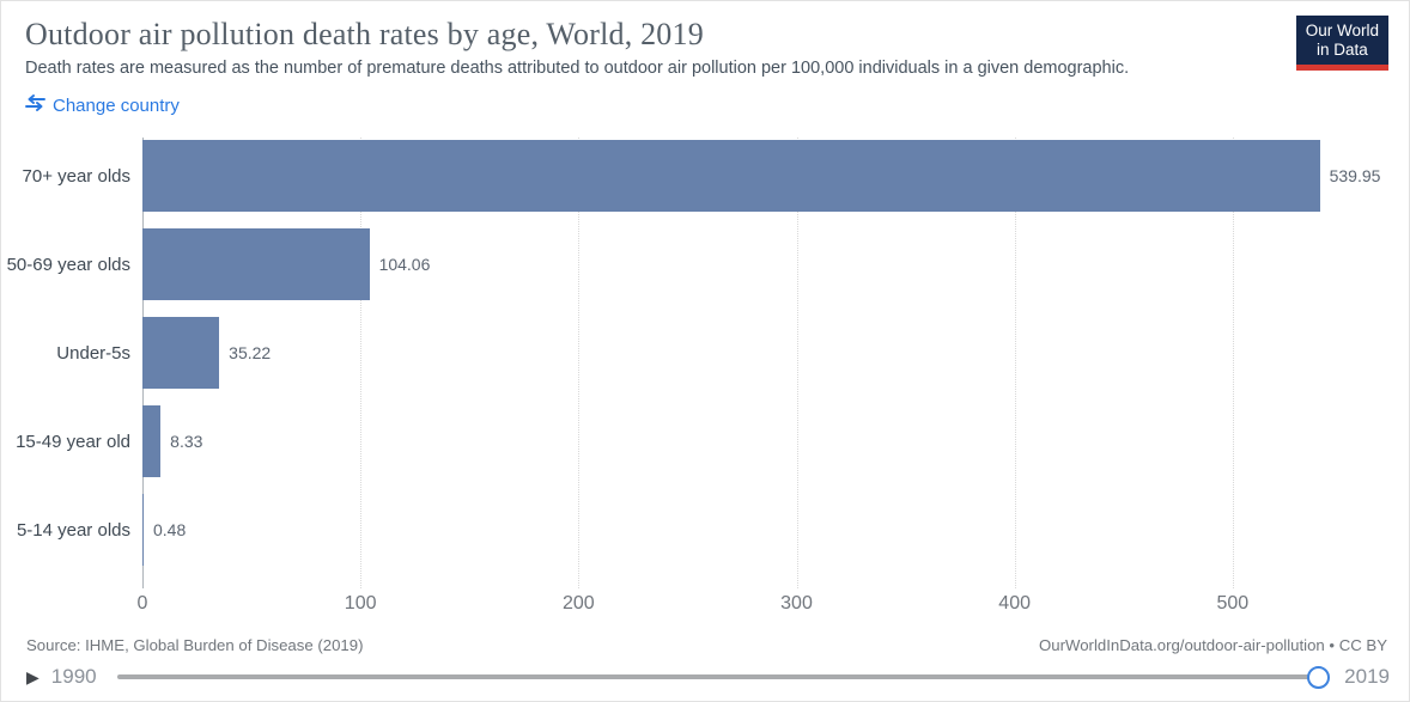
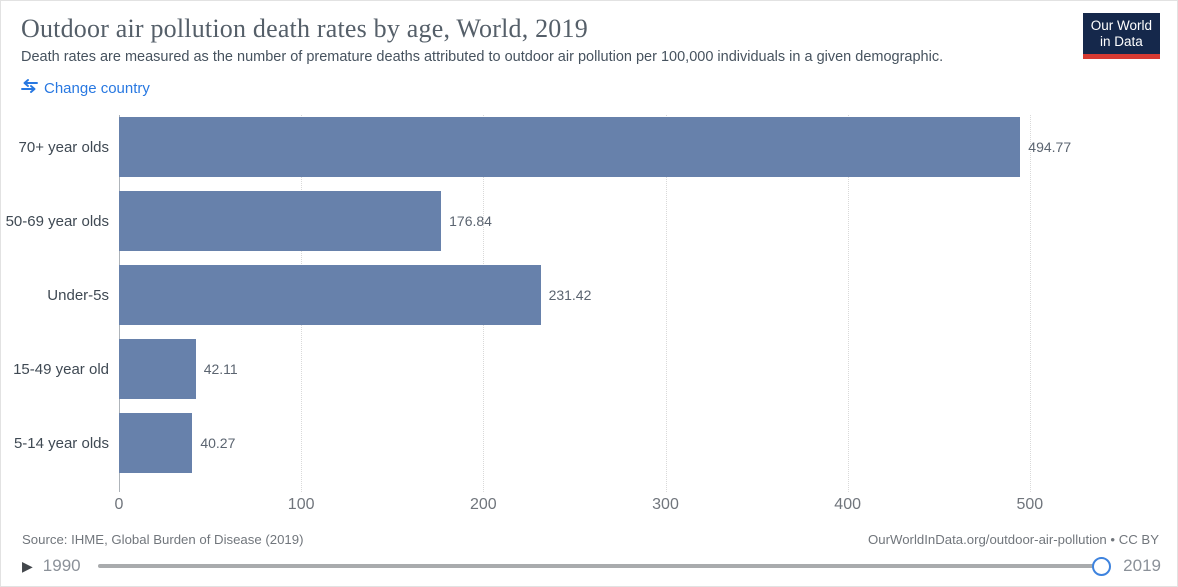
70+ year olds: 539.95 -> 494.77
50-69 year olds: 104.06 -> 176.84
Under-5s: 35.22 -> 231.42
15-49 year old: 8.33 -> 42.11
5-14 year olds: 0.48 -> 40.27
